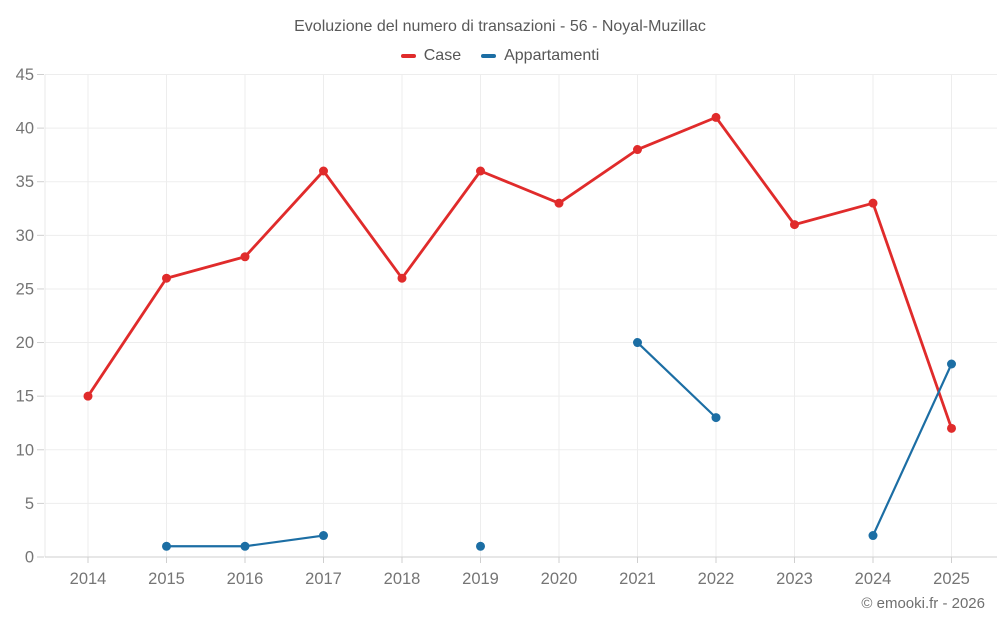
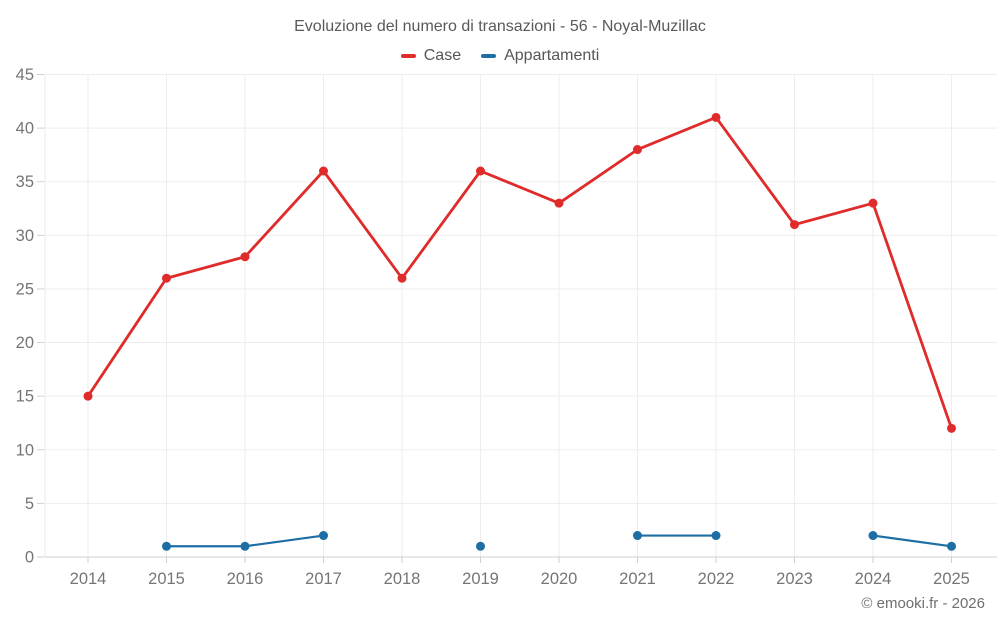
Appartamenti/2021: 20 -> 2
Appartamenti/2022: 13 -> 2
Appartamenti/2025: 18 -> 1
